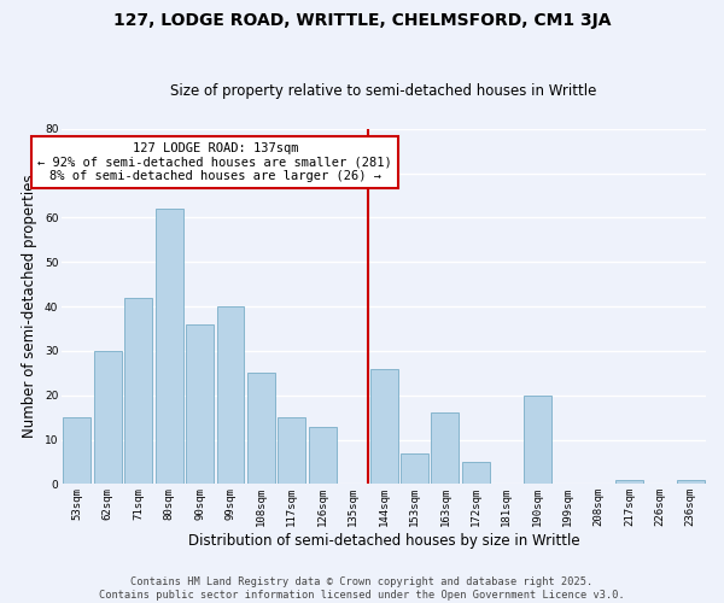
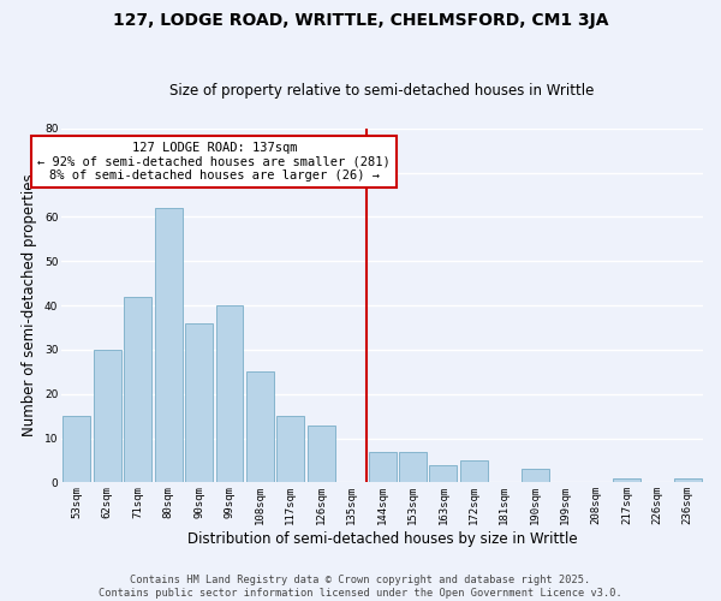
144sqm: 26 -> 7
163sqm: 16 -> 4
190sqm: 20 -> 3
